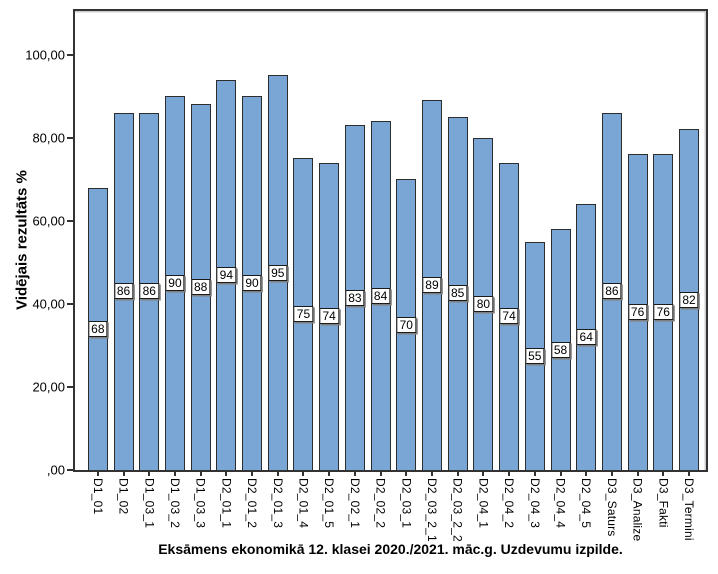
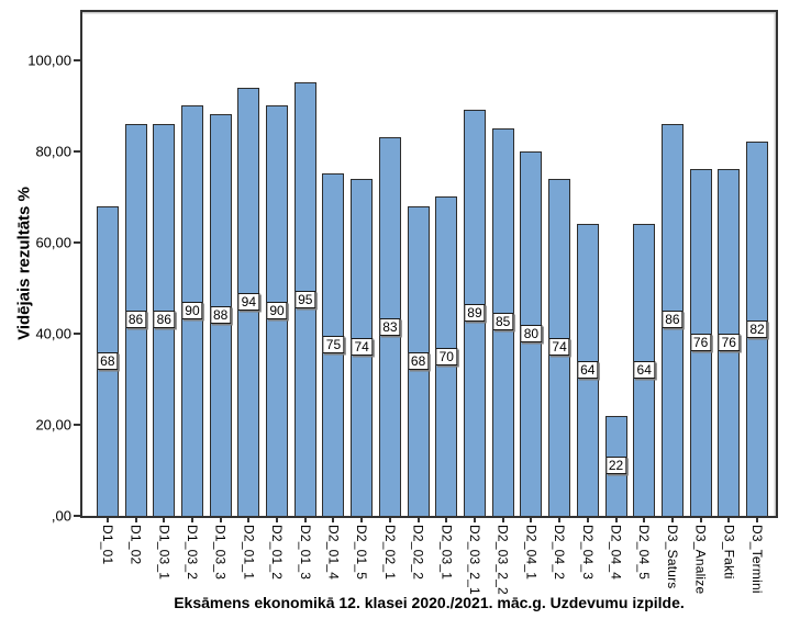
D2_02_2: 84 -> 68
D2_04_3: 55 -> 64
D2_04_4: 58 -> 22
